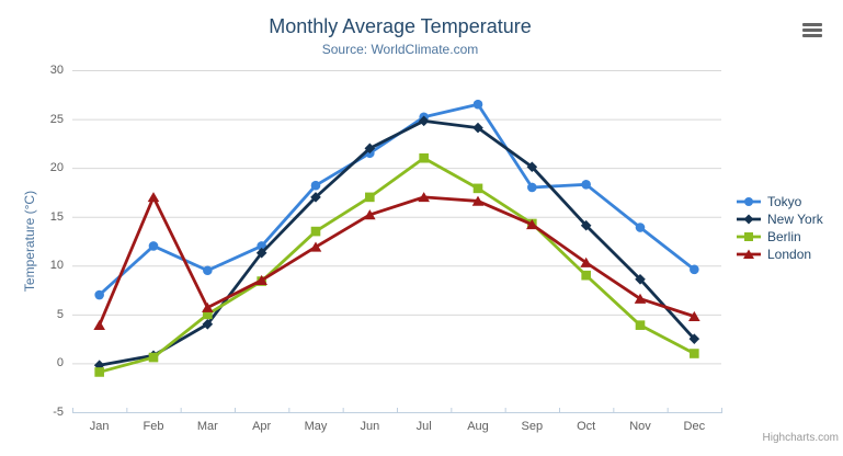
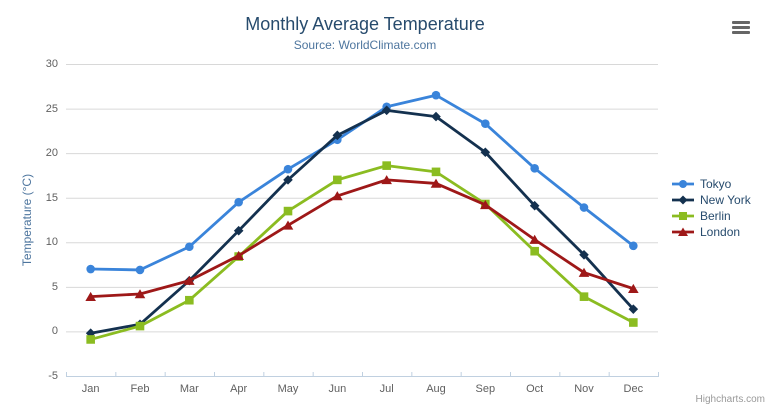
Tokyo/Feb: 12 -> 7
London/Feb: 17 -> 4
New York/Mar: 4 -> 6
Berlin/Mar: 5 -> 4
Tokyo/Apr: 12 -> 14
Berlin/Jul: 21 -> 19
Tokyo/Sep: 18 -> 23
